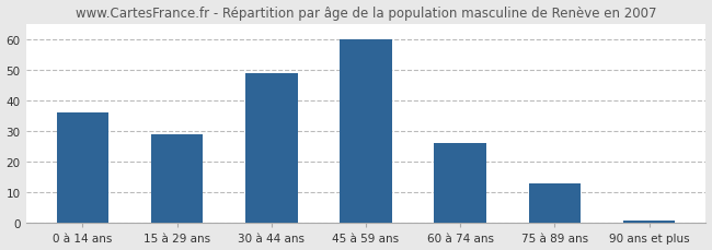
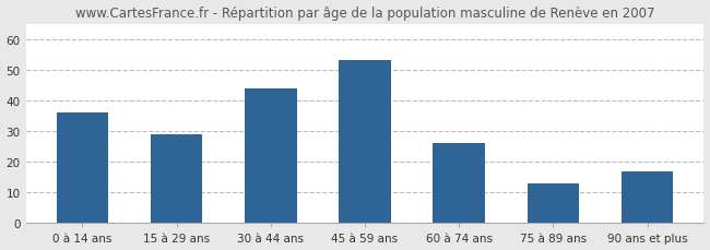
30 à 44 ans: 49 -> 44
45 à 59 ans: 60 -> 53
90 ans et plus: 1 -> 17
